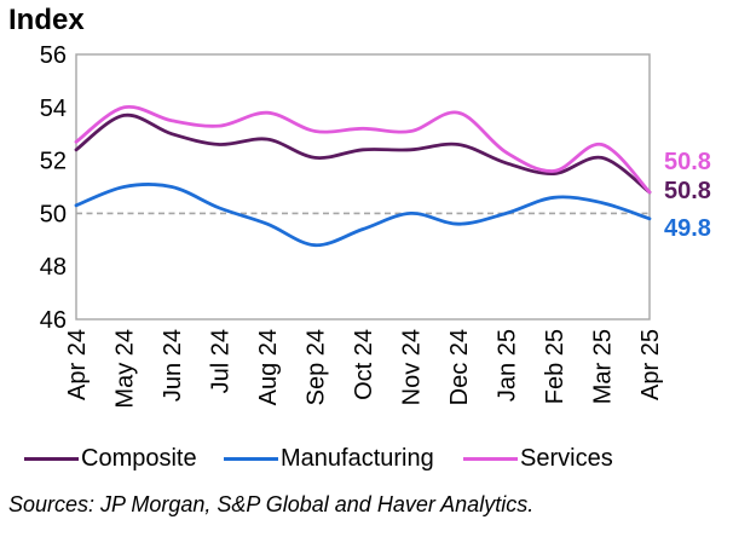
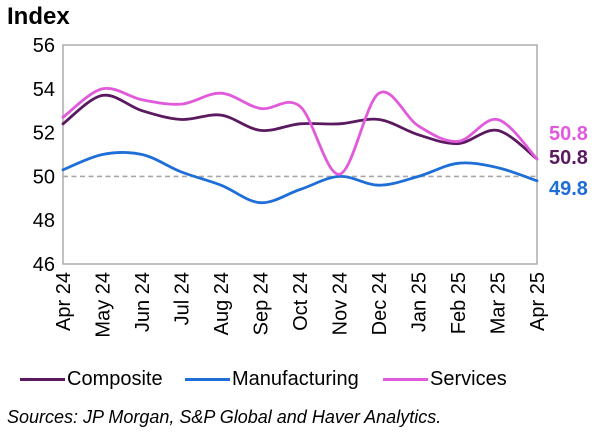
Services/Nov 24: 53.1 -> 50.1
